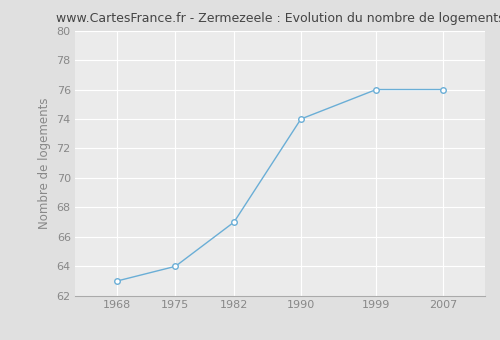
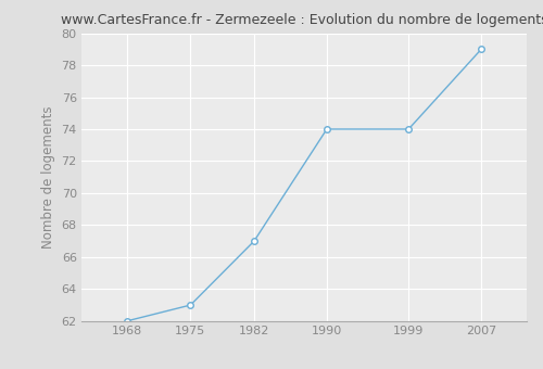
1968: 63 -> 62
1975: 64 -> 63
1999: 76 -> 74
2007: 76 -> 79
